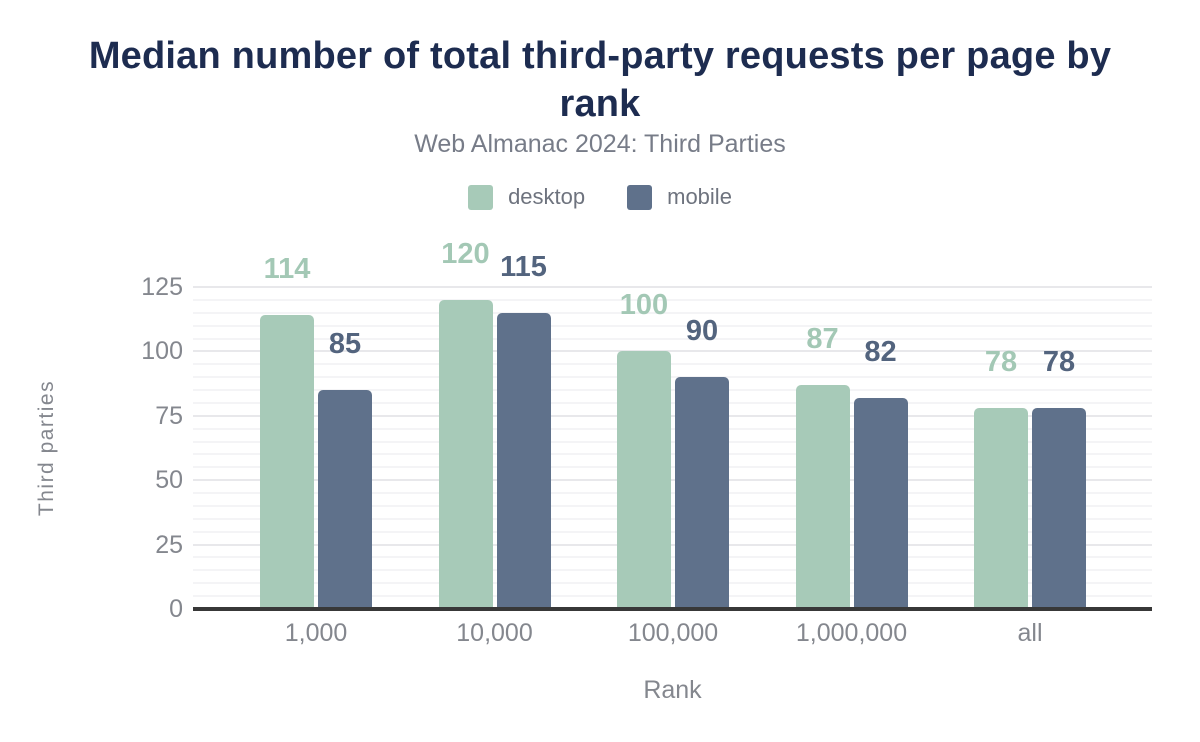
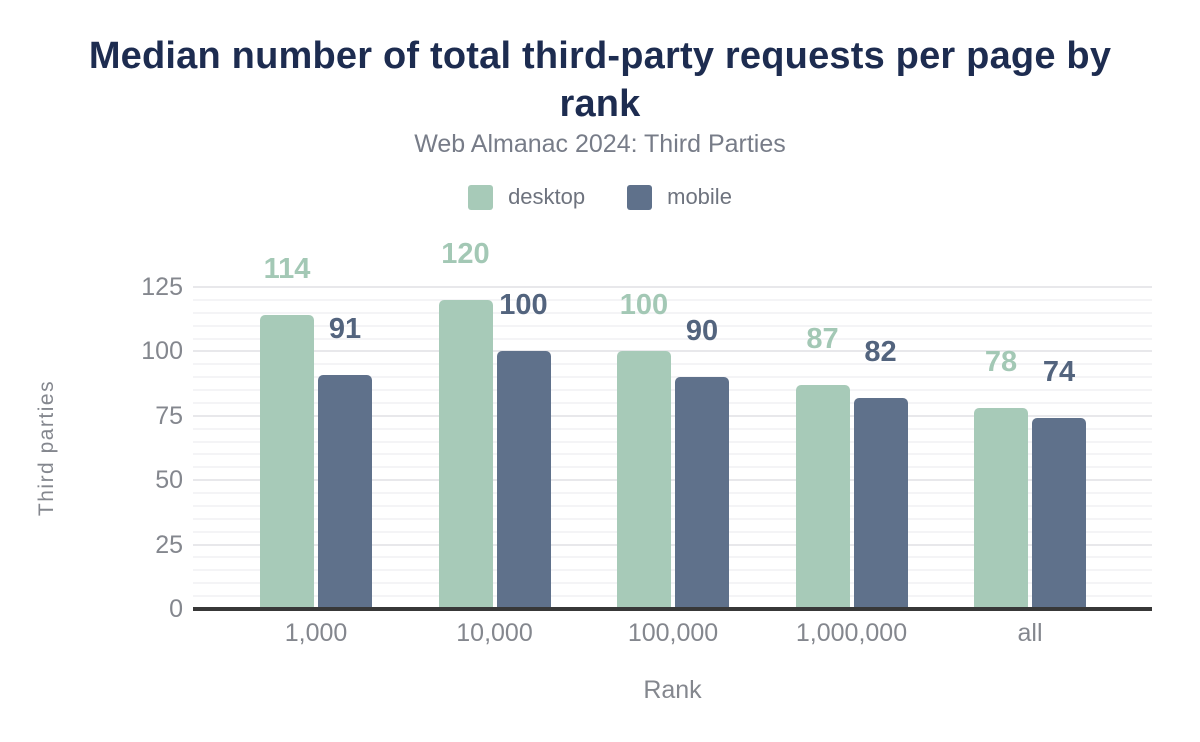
mobile/1,000: 85 -> 91
mobile/10,000: 115 -> 100
mobile/all: 78 -> 74
